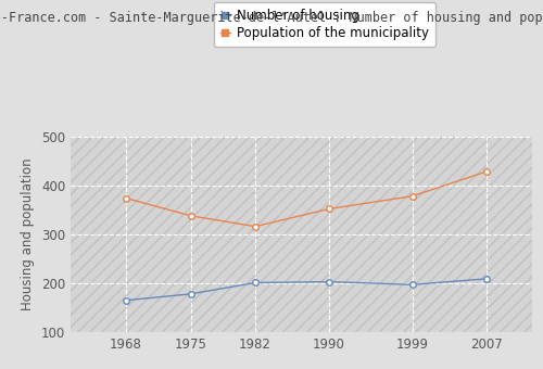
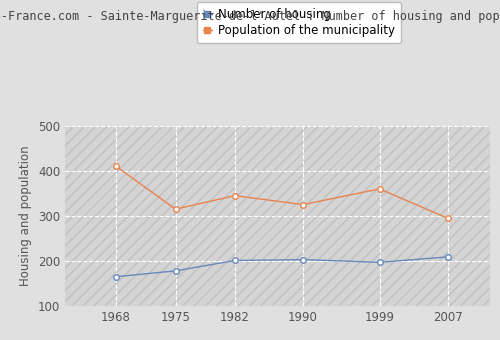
Population of the municipality/1968: 374 -> 410
Population of the municipality/1975: 338 -> 315
Population of the municipality/1982: 316 -> 345
Population of the municipality/1990: 352 -> 325
Population of the municipality/1999: 378 -> 360
Population of the municipality/2007: 428 -> 295
